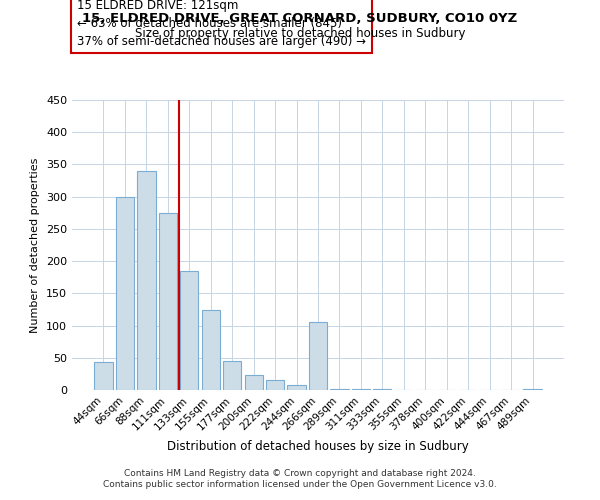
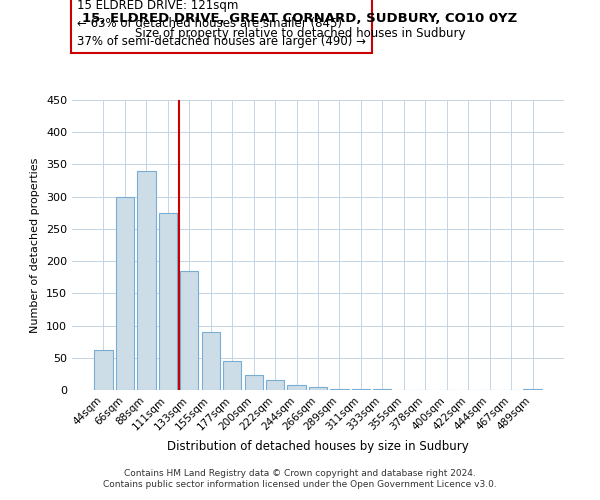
44sqm: 44 -> 62
155sqm: 124 -> 90
266sqm: 106 -> 5
